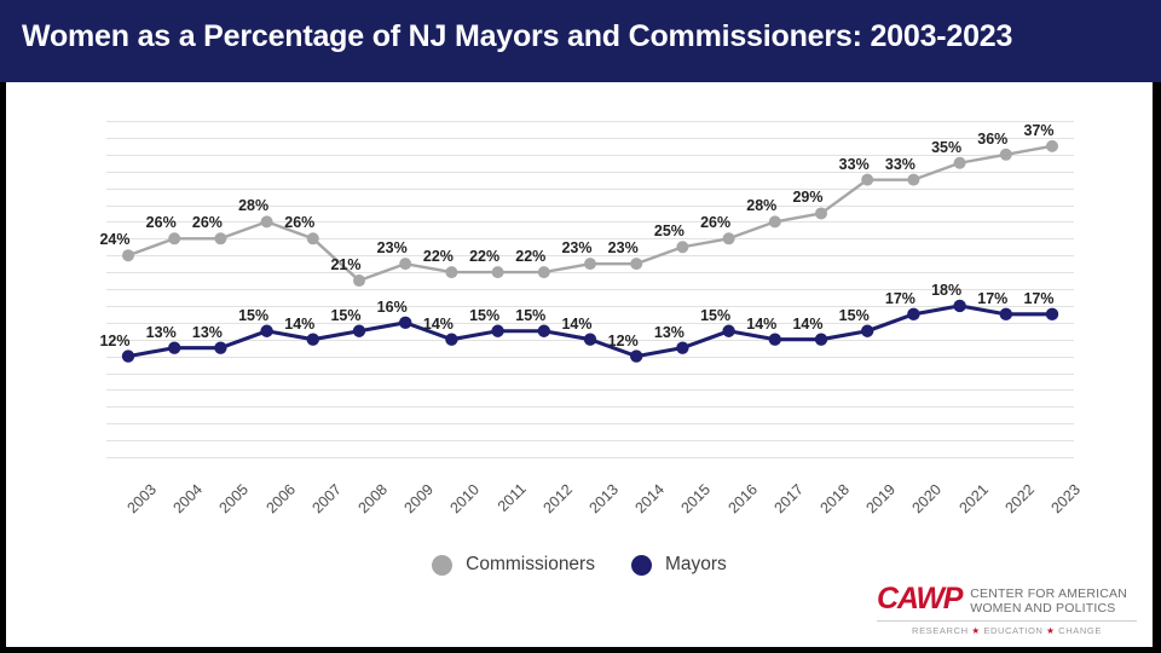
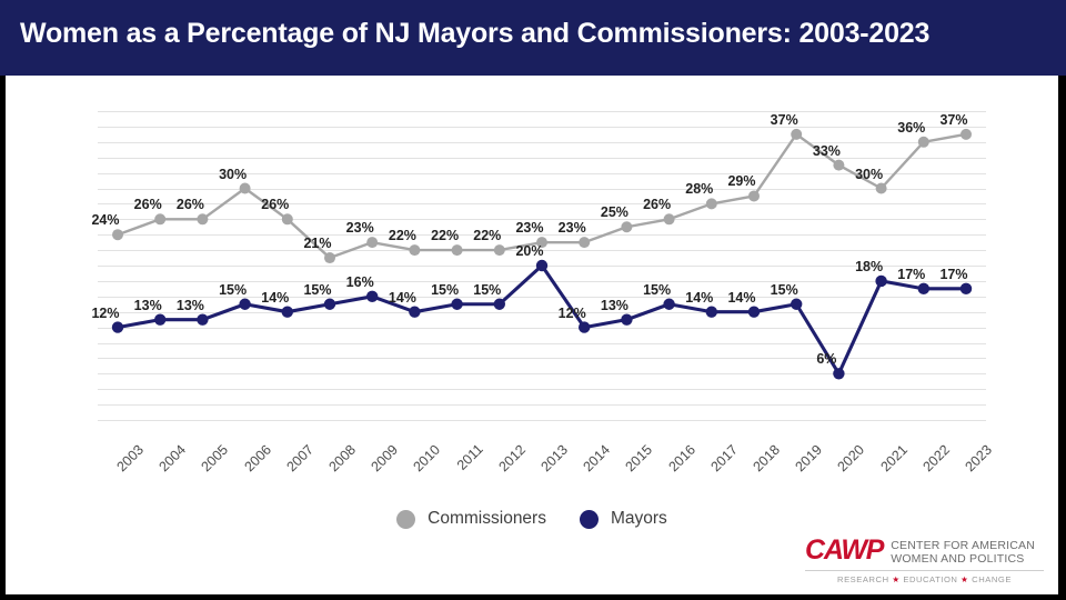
Commissioners/2006: 28% -> 30%
Mayors/2013: 14% -> 20%
Commissioners/2019: 33% -> 37%
Mayors/2020: 17% -> 6%
Commissioners/2021: 35% -> 30%
